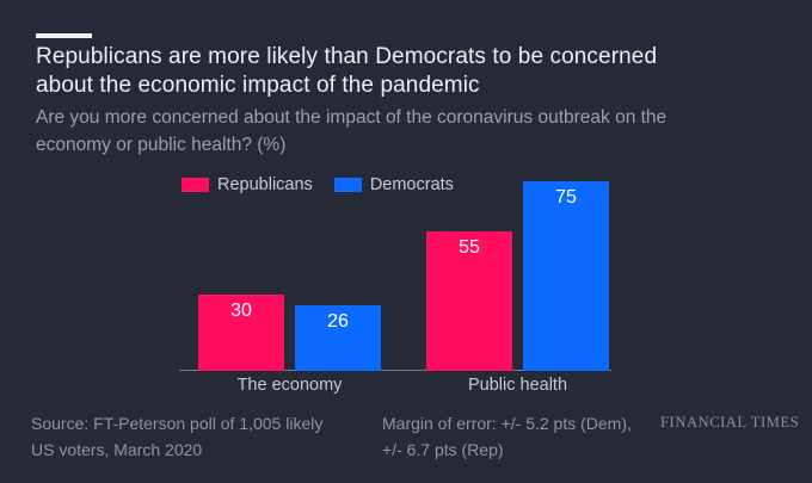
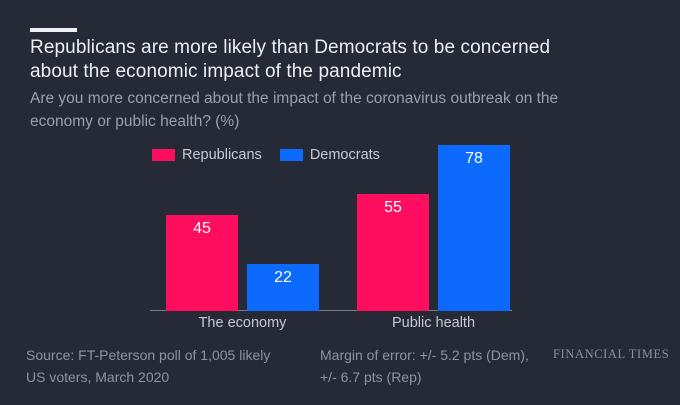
Republicans/The economy: 30 -> 45
Democrats/The economy: 26 -> 22
Democrats/Public health: 75 -> 78
